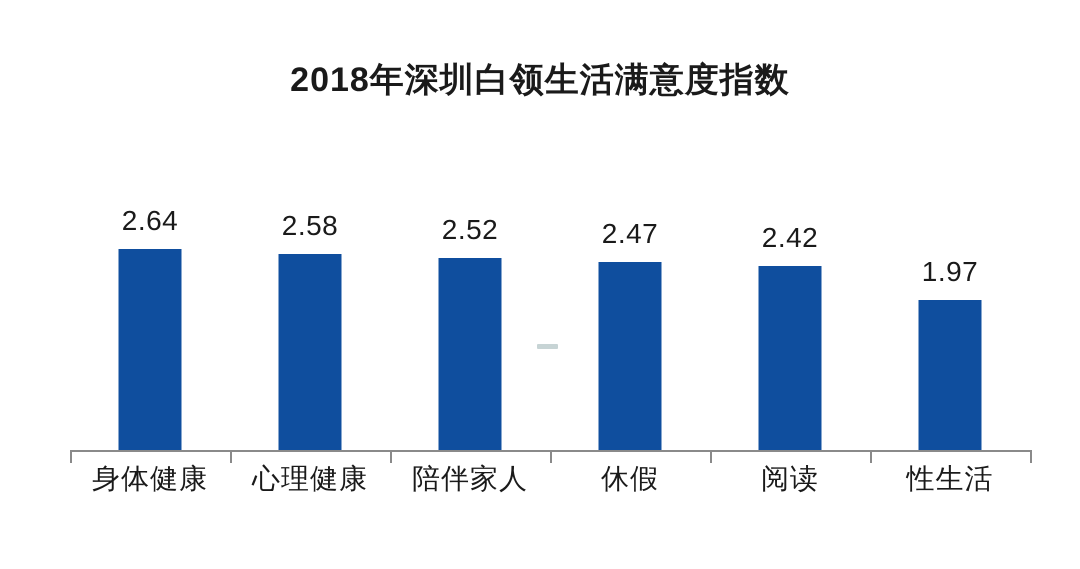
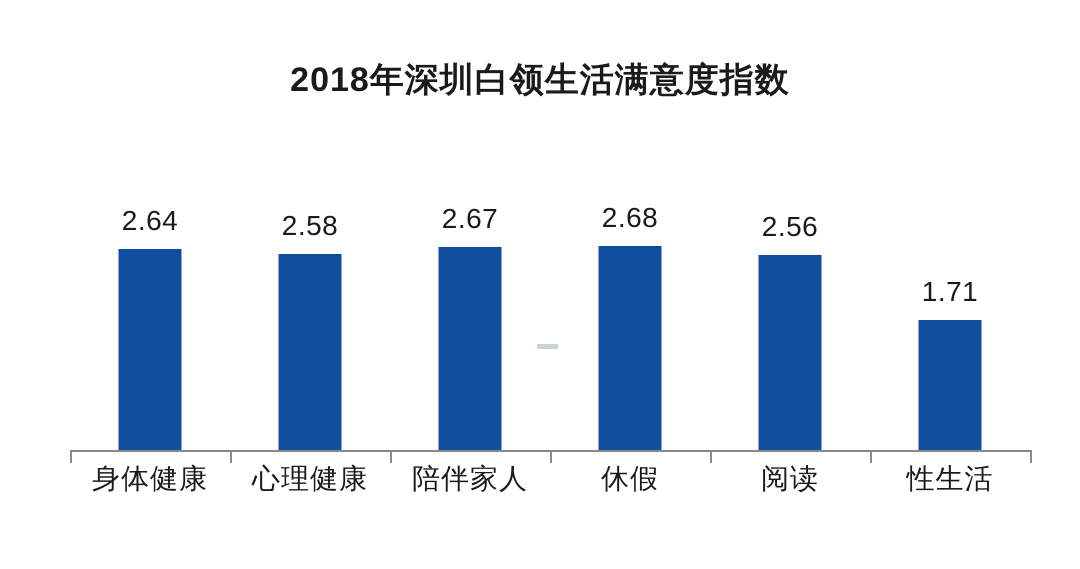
陪伴家人: 2.52 -> 2.67
休假: 2.47 -> 2.68
阅读: 2.42 -> 2.56
性生活: 1.97 -> 1.71
